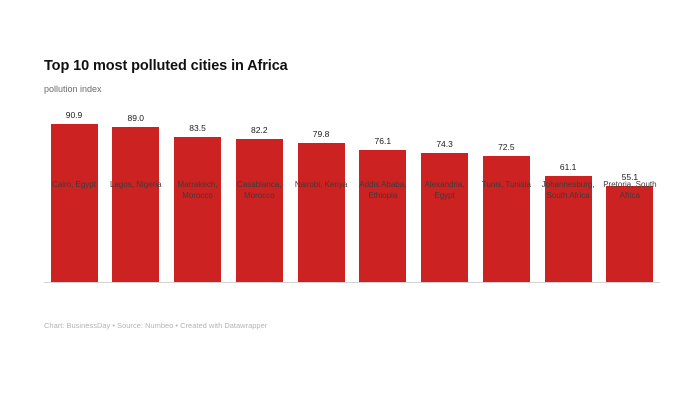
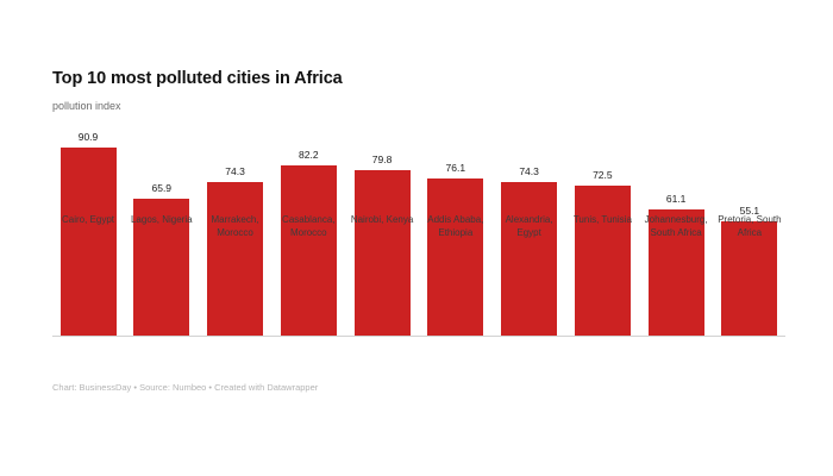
Lagos, Nigeria: 89.0 -> 65.9
Marrakech, Morocco: 83.5 -> 74.3
